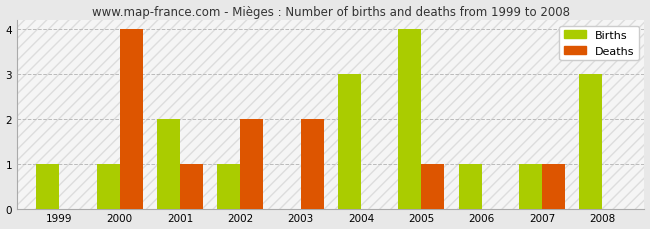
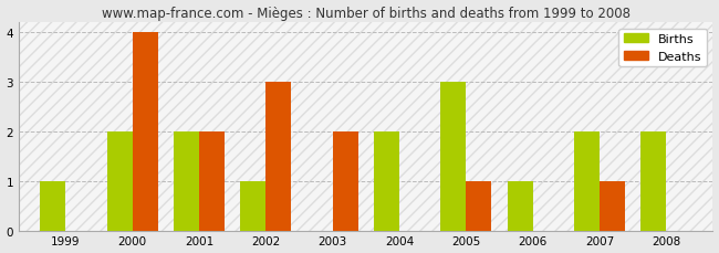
Births/2000: 1 -> 2
Deaths/2001: 1 -> 2
Deaths/2002: 2 -> 3
Births/2004: 3 -> 2
Births/2005: 4 -> 3
Births/2007: 1 -> 2
Births/2008: 3 -> 2
